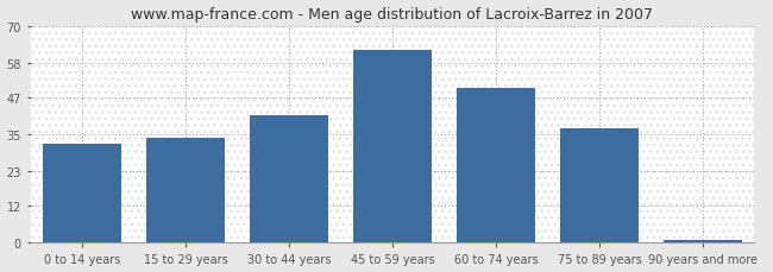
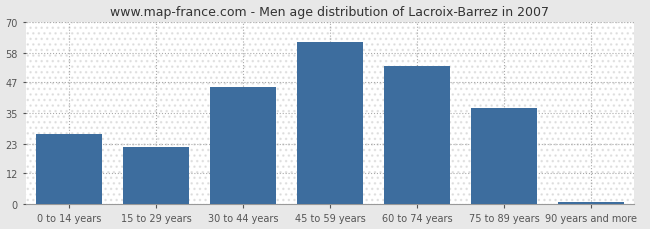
0 to 14 years: 32 -> 27
15 to 29 years: 34 -> 22
30 to 44 years: 41 -> 45
60 to 74 years: 50 -> 53
